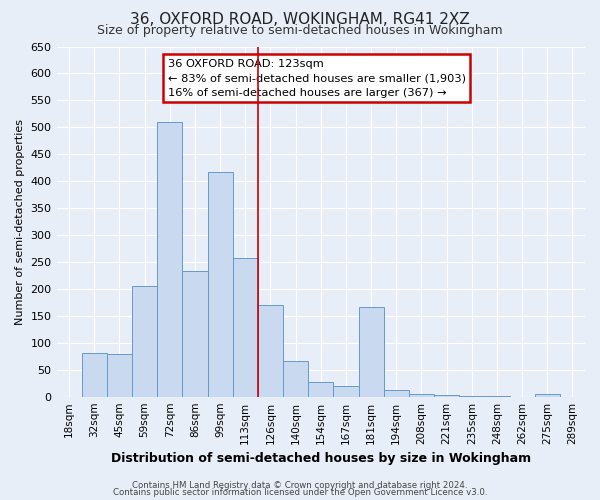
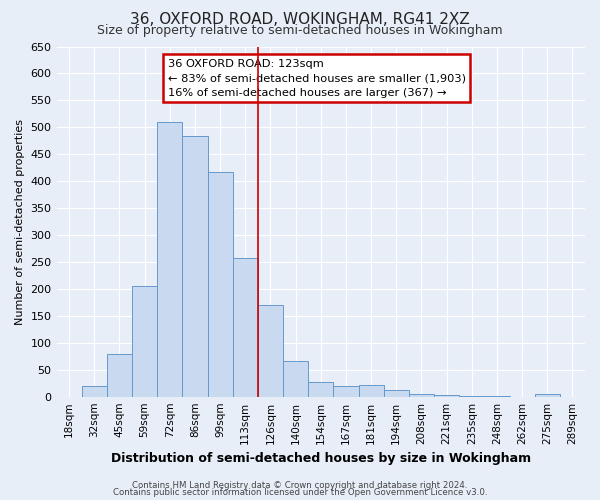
32sqm: 82 -> 20
86sqm: 234 -> 483
181sqm: 166 -> 22
